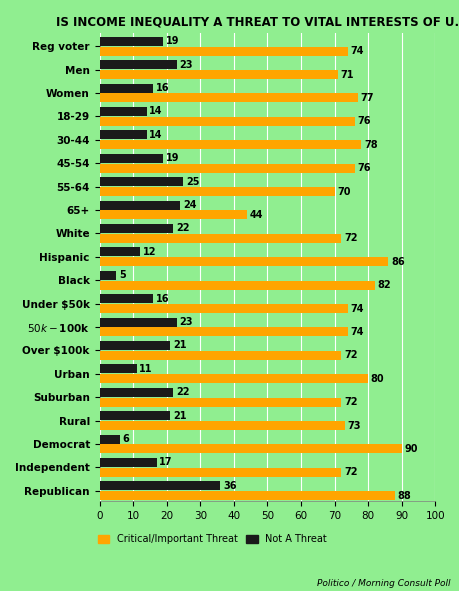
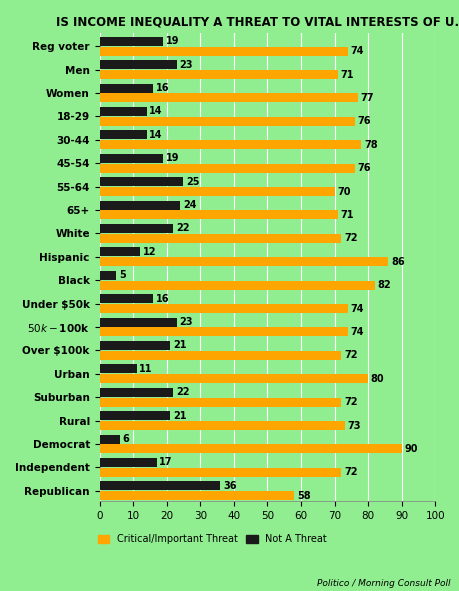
Critical/Important Threat/65+: 44 -> 71
Critical/Important Threat/Republican: 88 -> 58
